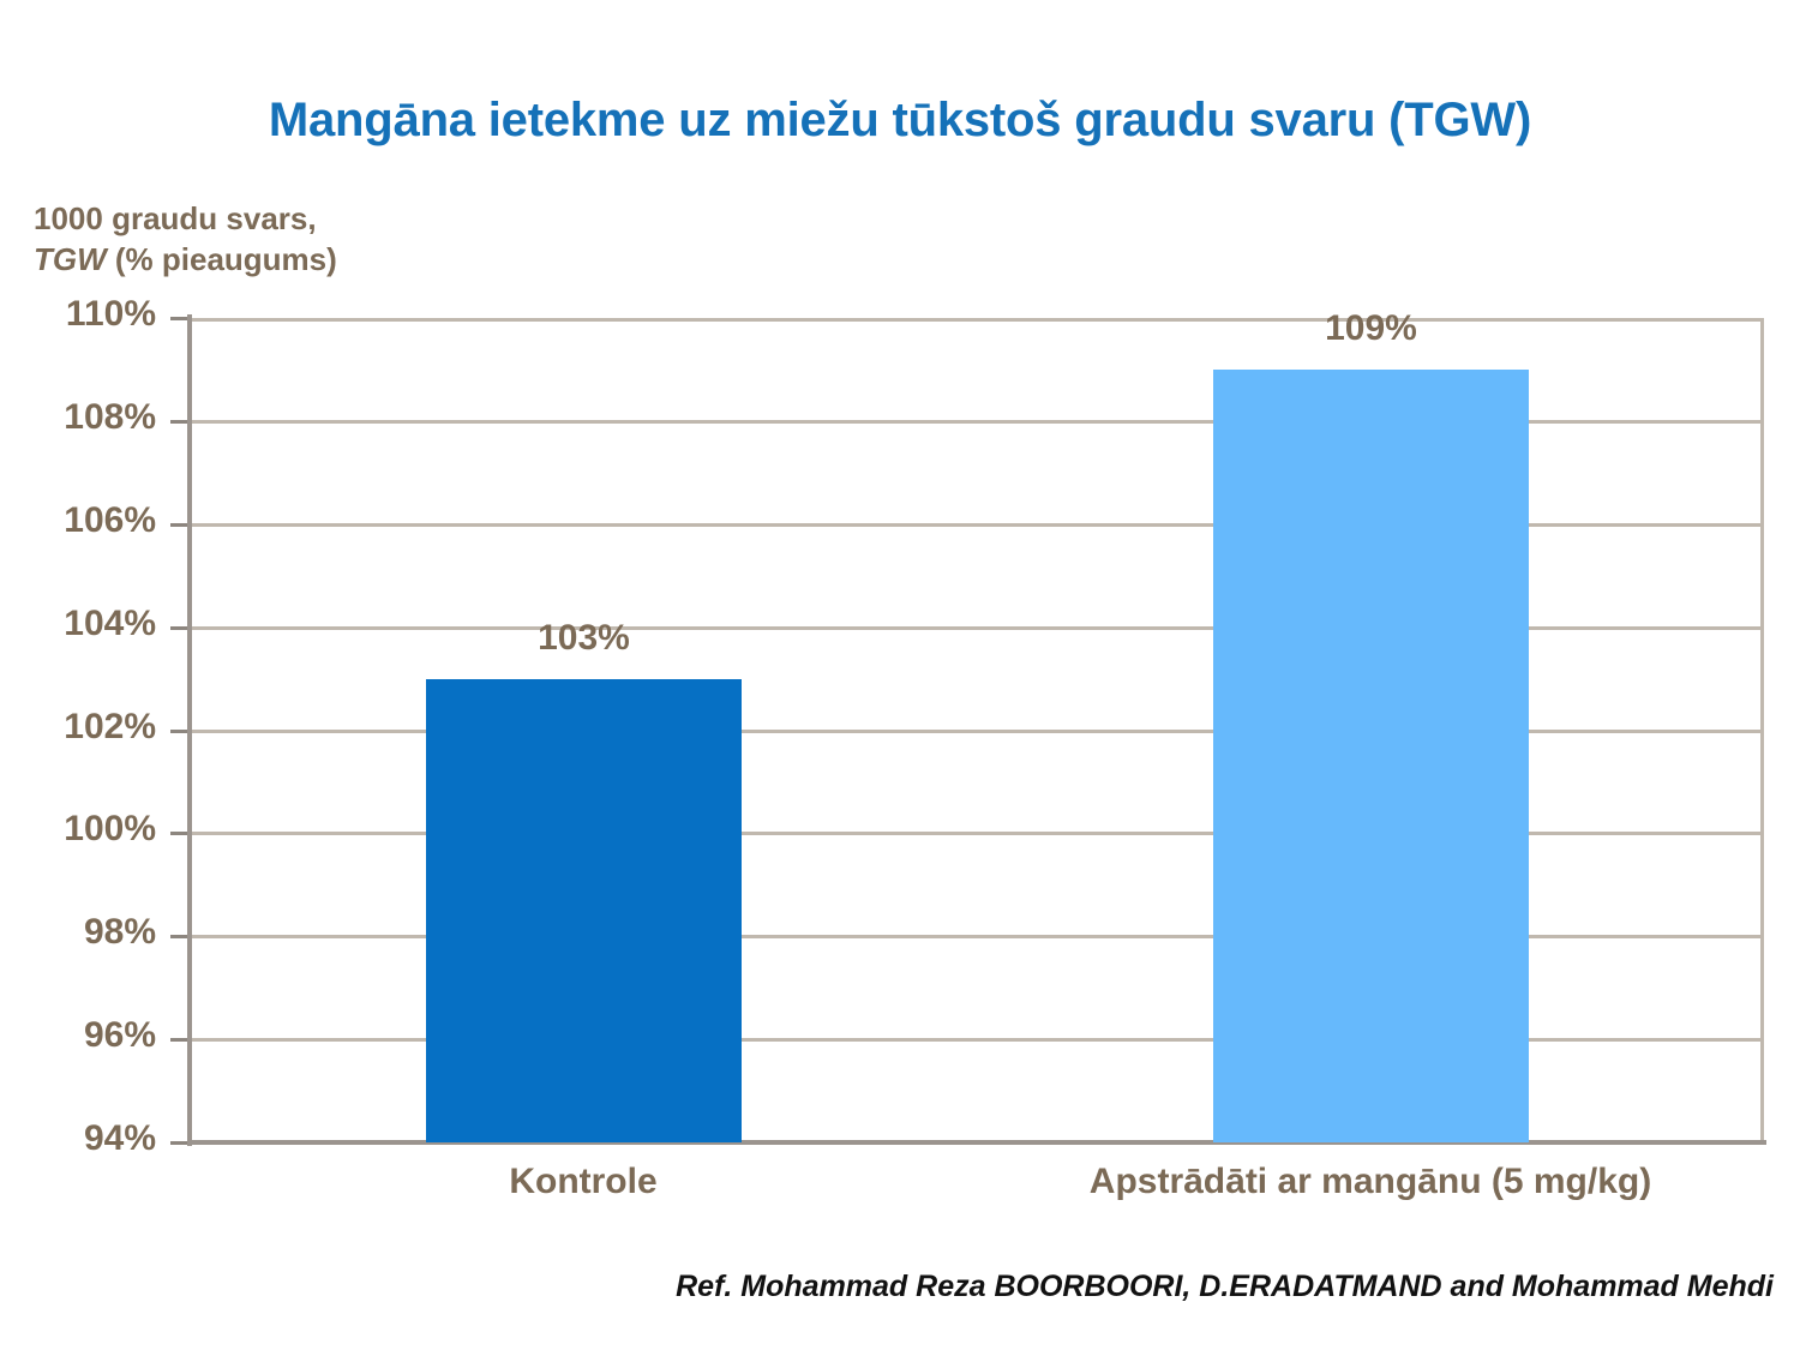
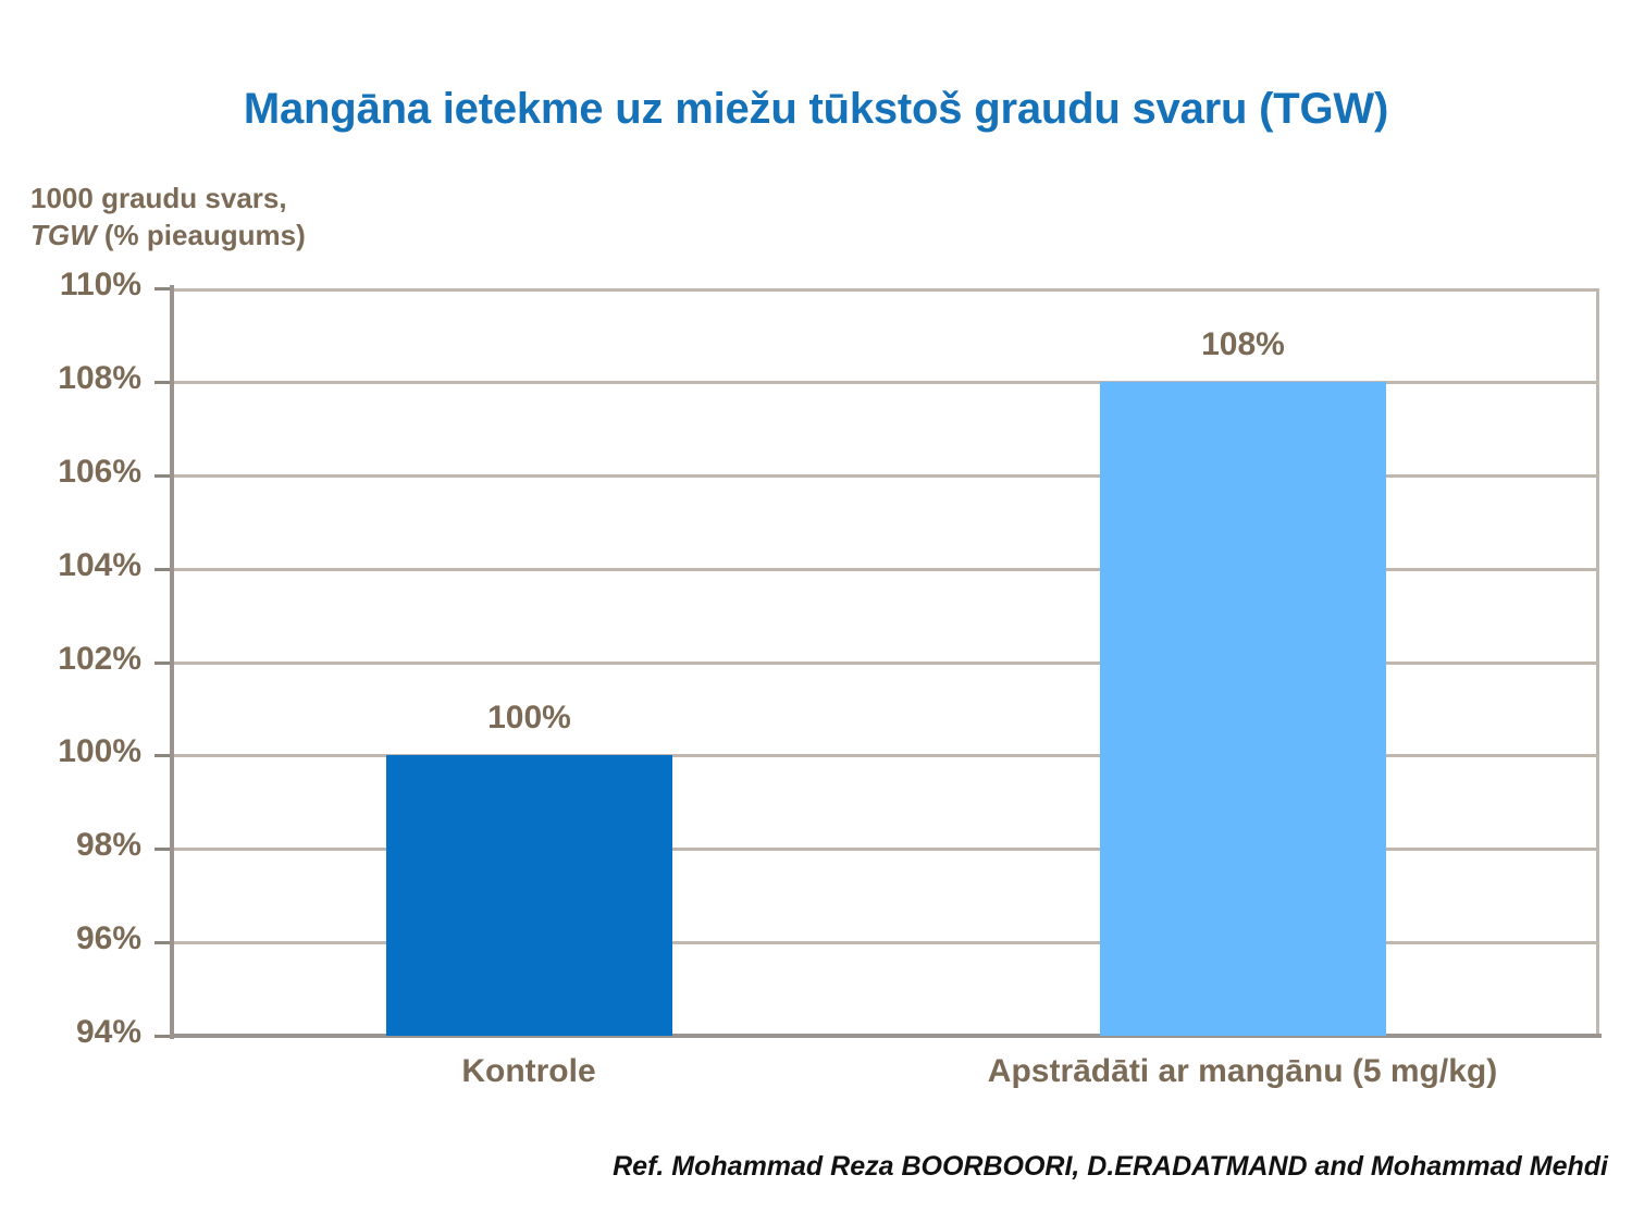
Kontrole: 103% -> 100%
Apstrādāti ar mangānu (5 mg/kg): 109% -> 108%
